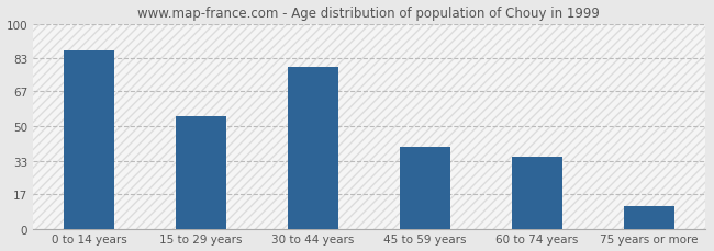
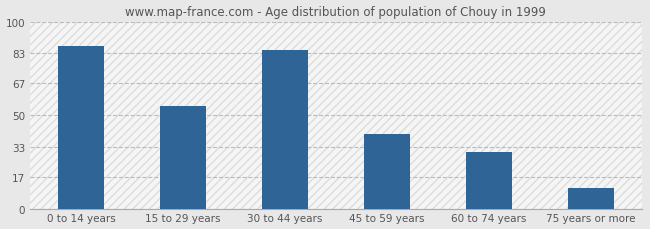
30 to 44 years: 79 -> 85
60 to 74 years: 35 -> 30
